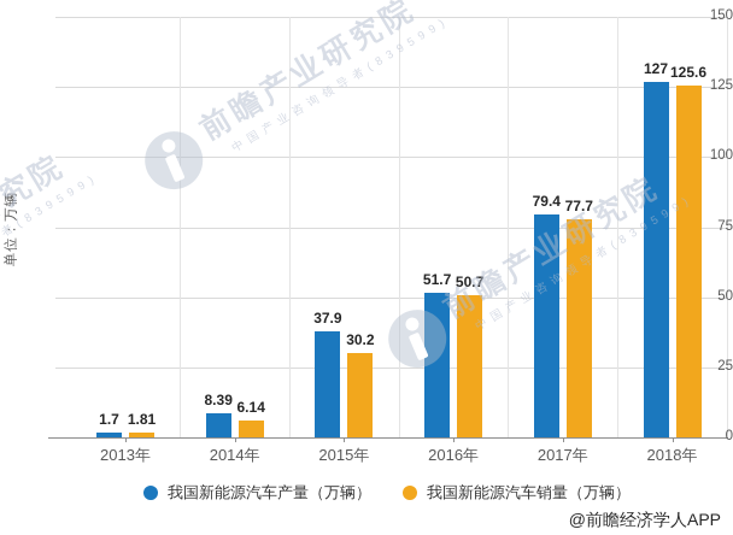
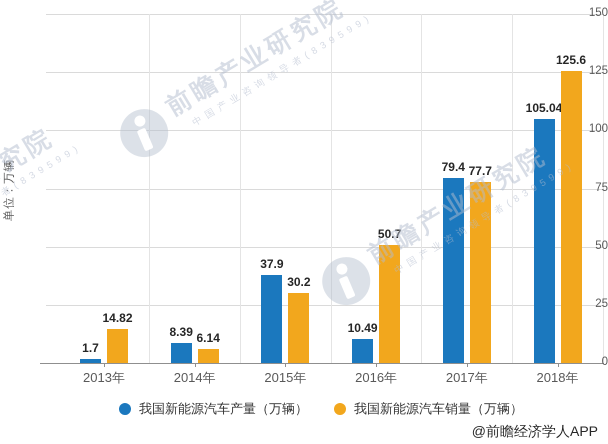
我国新能源汽车销量（万辆）/2013年: 1.81 -> 14.82
我国新能源汽车产量（万辆）/2016年: 51.7 -> 10.49
我国新能源汽车产量（万辆）/2018年: 127 -> 105.04
